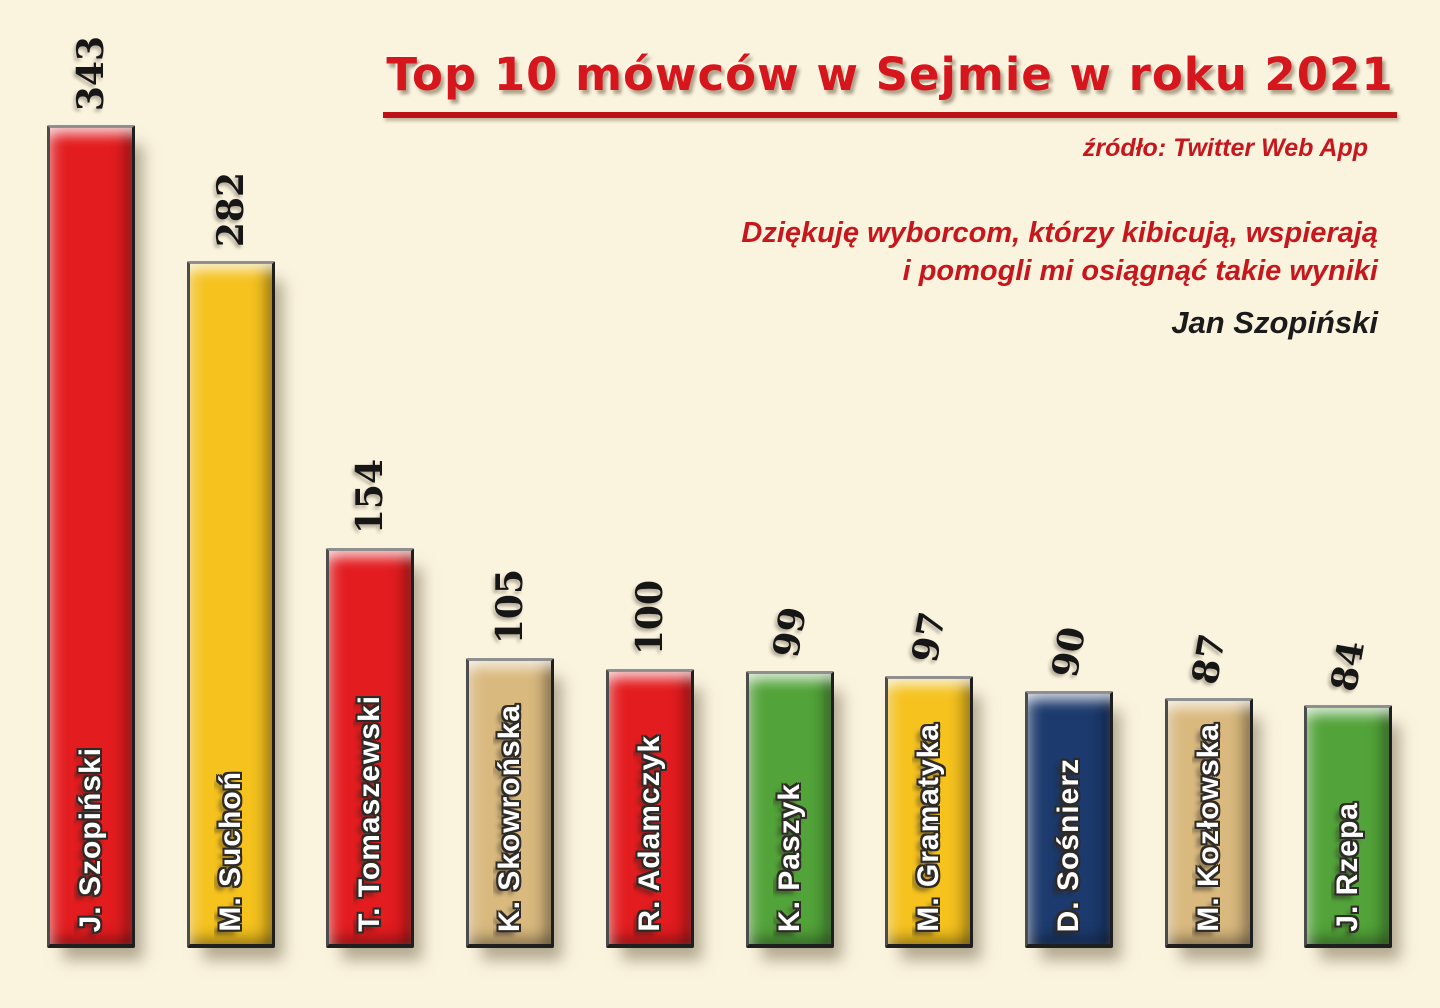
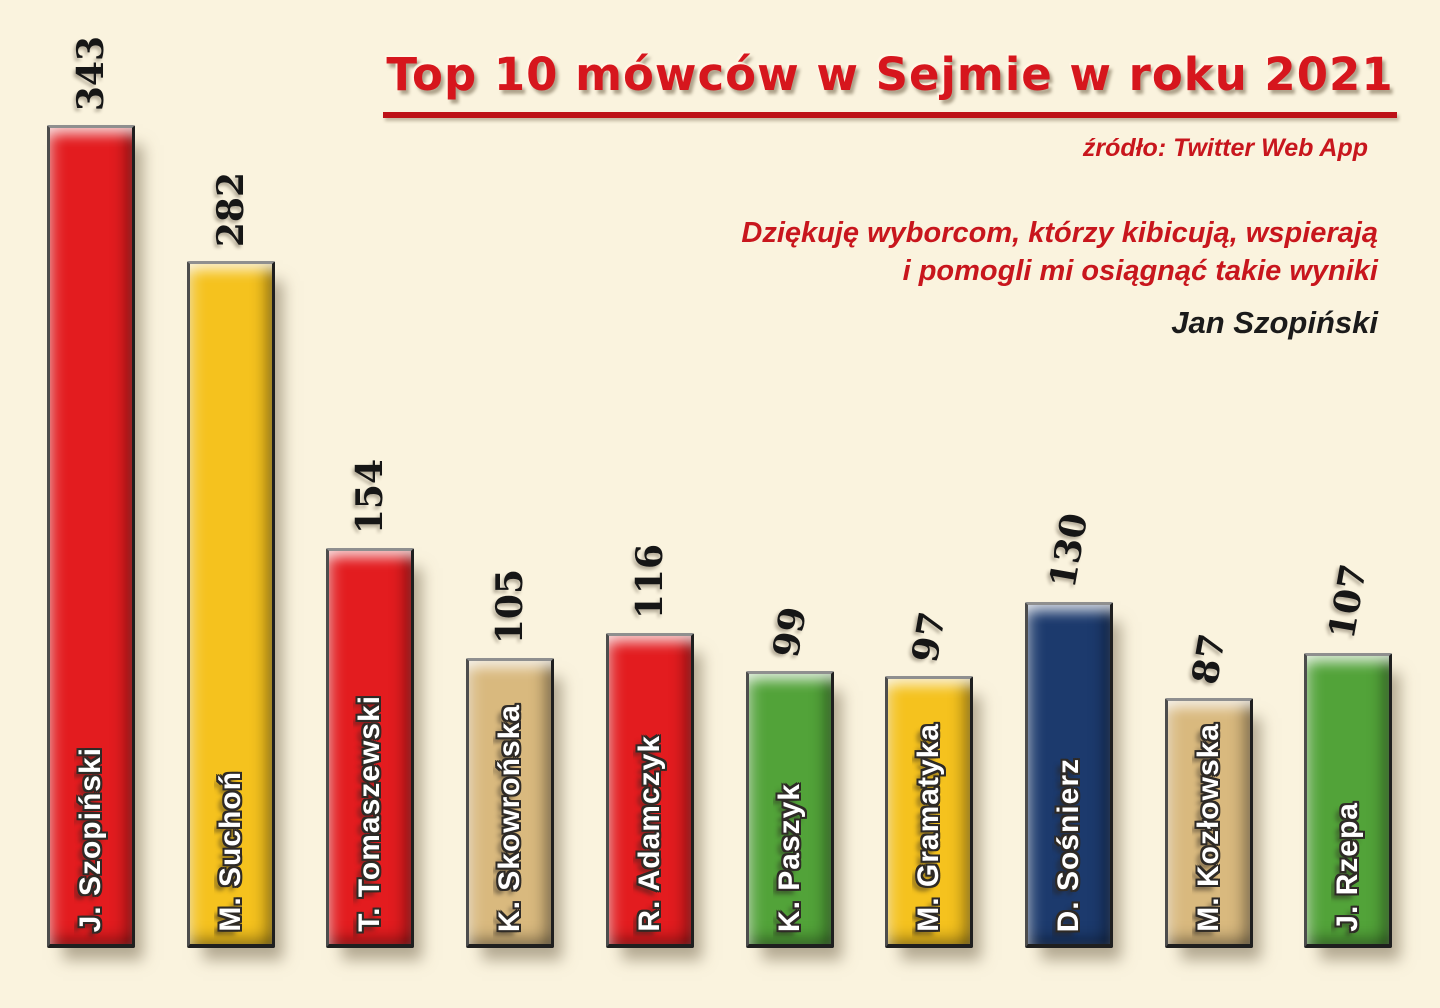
R. Adamczyk: 100 -> 116
D. Sośnierz: 90 -> 130
J. Rzepa: 84 -> 107
